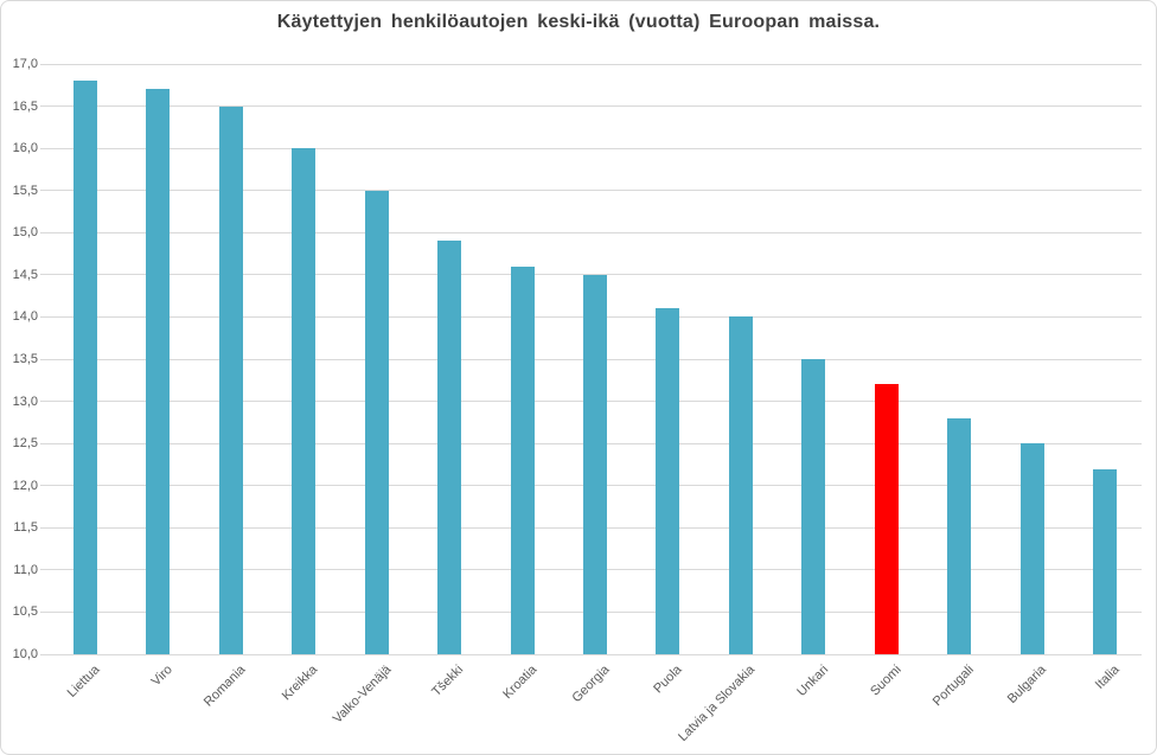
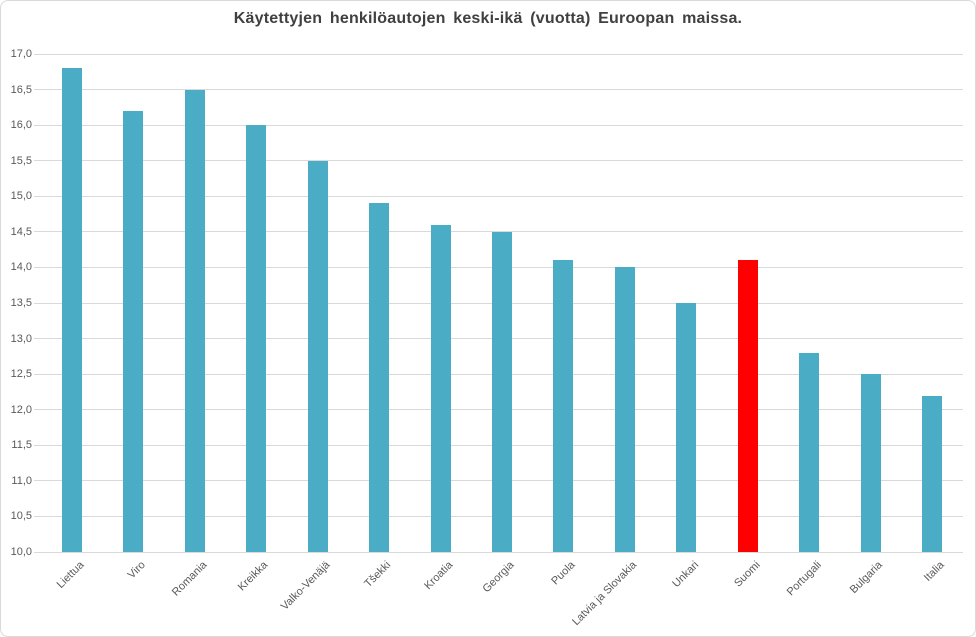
Viro: 16,7 -> 16,2
Suomi: 13,2 -> 14,1
